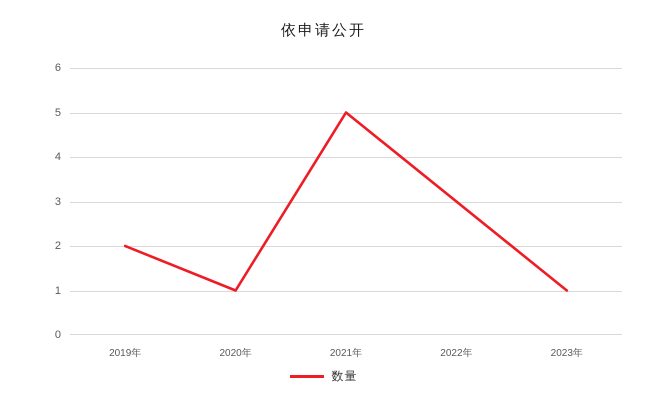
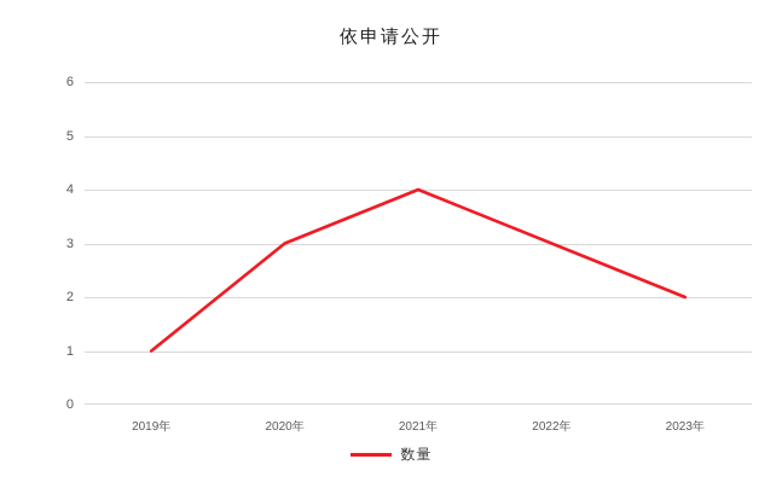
2019年: 2 -> 1
2020年: 1 -> 3
2021年: 5 -> 4
2023年: 1 -> 2
